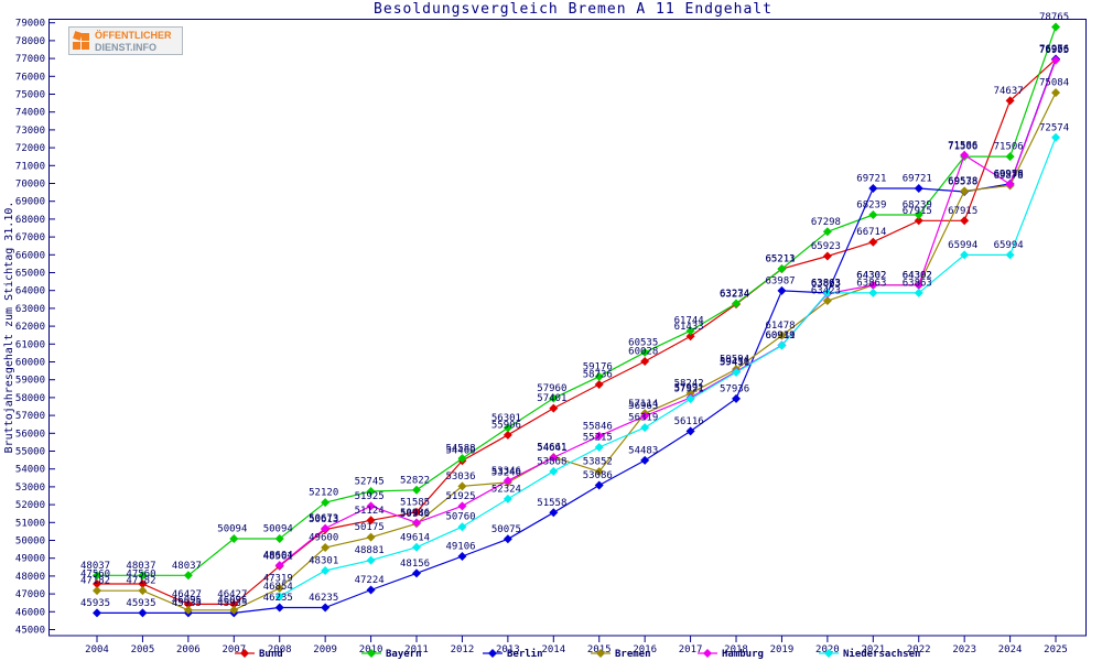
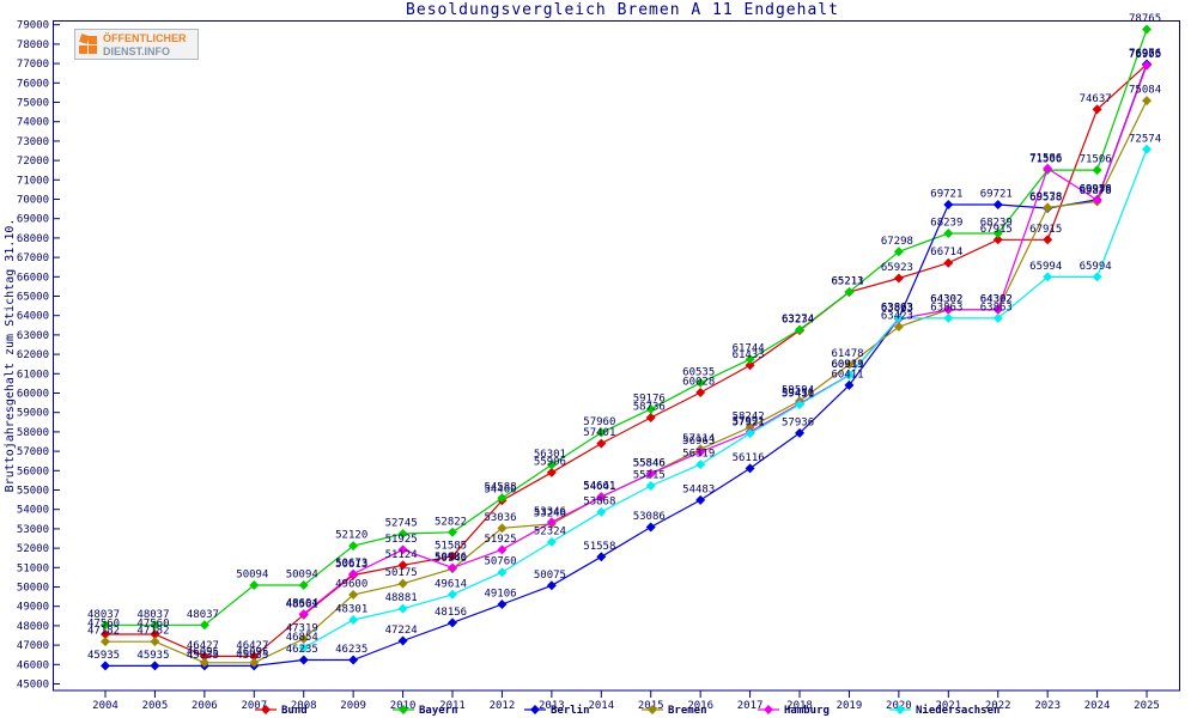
Bremen/2015: 53852 -> 55846
Berlin/2019: 63987 -> 60411
